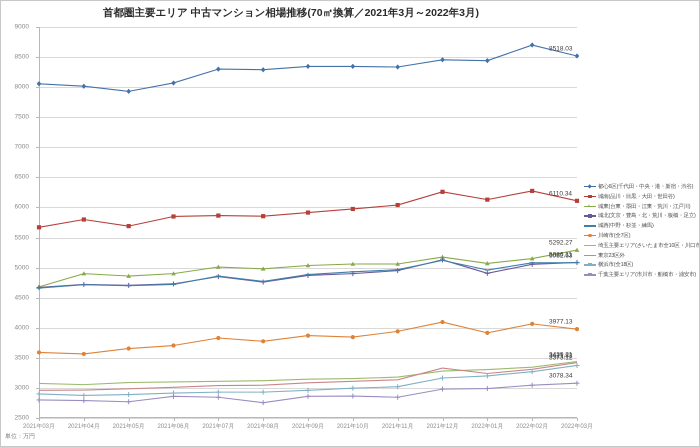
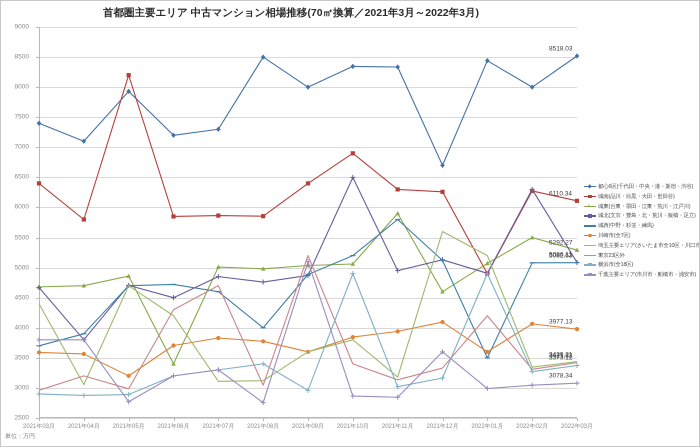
都心6区(千代田・中央・港・新宿・渋谷)/2021年03月: 8100 -> 7400
城南(品川・目黒・大田・世田谷)/2021年03月: 5700 -> 6400
城西(中野・杉並・練馬)/2021年03月: 4700 -> 3700
埼玉主要エリア(さいたま市全10区・川口市)/2021年03月: 3100 -> 4400
千葉主要エリア(市川市・船橋市・浦安市)/2021年03月: 2800 -> 3800
都心6区(千代田・中央・港・新宿・渋谷)/2021年04月: 8000 -> 7100
城東(台東・墨田・江東・荒川・江戸川)/2021年04月: 4900 -> 4700
城北(文京・豊島・北・荒川・板橋・足立)/2021年04月: 4700 -> 3800
城西(中野・杉並・練馬)/2021年04月: 4700 -> 3900
東京23区外/2021年04月: 3000 -> 3200
千葉主要エリア(市川市・船橋市・浦安市)/2021年04月: 2800 -> 3800
城南(品川・目黒・大田・世田谷)/2021年05月: 5700 -> 8200
川崎市(全7区)/2021年05月: 3700 -> 3200
埼玉主要エリア(さいたま市全10区・川口市)/2021年05月: 3100 -> 4700
都心6区(千代田・中央・港・新宿・渋谷)/2021年06月: 8100 -> 7200
城東(台東・墨田・江東・荒川・江戸川)/2021年06月: 4900 -> 3400
城北(文京・豊島・北・荒川・板橋・足立)/2021年06月: 4700 -> 4500
埼玉主要エリア(さいたま市全10区・川口市)/2021年06月: 3100 -> 4200
東京23区外/2021年06月: 3000 -> 4300
横浜市(全18区)/2021年06月: 2900 -> 3200
千葉主要エリア(市川市・船橋市・浦安市)/2021年06月: 2900 -> 3200
都心6区(千代田・中央・港・新宿・渋谷)/2021年07月: 8300 -> 7300
城西(中野・杉並・練馬)/2021年07月: 4900 -> 4600
東京23区外/2021年07月: 3000 -> 4700
横浜市(全18区)/2021年07月: 2900 -> 3300
千葉主要エリア(市川市・船橋市・浦安市)/2021年07月: 2800 -> 3300
都心6区(千代田・中央・港・新宿・渋谷)/2021年08月: 8300 -> 8500
城西(中野・杉並・練馬)/2021年08月: 4800 -> 4000
横浜市(全18区)/2021年08月: 2900 -> 3400
都心6区(千代田・中央・港・新宿・渋谷)/2021年09月: 8300 -> 8000
城南(品川・目黒・大田・世田谷)/2021年09月: 5900 -> 6400
川崎市(全7区)/2021年09月: 3900 -> 3600
埼玉主要エリア(さいたま市全10区・川口市)/2021年09月: 3100 -> 3600
東京23区外/2021年09月: 3100 -> 5200
千葉主要エリア(市川市・船橋市・浦安市)/2021年09月: 2900 -> 5100
城南(品川・目黒・大田・世田谷)/2021年10月: 6000 -> 6900
城北(文京・豊島・北・荒川・板橋・足立)/2021年10月: 4900 -> 6500
城西(中野・杉並・練馬)/2021年10月: 4900 -> 5200
埼玉主要エリア(さいたま市全10区・川口市)/2021年10月: 3200 -> 3800
東京23区外/2021年10月: 3100 -> 3400
横浜市(全18区)/2021年10月: 3000 -> 4900
城南(品川・目黒・大田・世田谷)/2021年11月: 6000 -> 6300
城東(台東・墨田・江東・荒川・江戸川)/2021年11月: 5100 -> 5900
城西(中野・杉並・練馬)/2021年11月: 5000 -> 5800
都心6区(千代田・中央・港・新宿・渋谷)/2021年12月: 8500 -> 6700
城東(台東・墨田・江東・荒川・江戸川)/2021年12月: 5200 -> 4600
埼玉主要エリア(さいたま市全10区・川口市)/2021年12月: 3300 -> 5600
千葉主要エリア(市川市・船橋市・浦安市)/2021年12月: 3000 -> 3600
城南(品川・目黒・大田・世田谷)/2022年01月: 6100 -> 4900
城西(中野・杉並・練馬)/2022年01月: 5000 -> 3500
川崎市(全7区)/2022年01月: 3900 -> 3600
埼玉主要エリア(さいたま市全10区・川口市)/2022年01月: 3300 -> 5200
東京23区外/2022年01月: 3200 -> 4200
横浜市(全18区)/2022年01月: 3200 -> 4900
都心6区(千代田・中央・港・新宿・渋谷)/2022年02月: 8700 -> 8000
城東(台東・墨田・江東・荒川・江戸川)/2022年02月: 5200 -> 5500
城北(文京・豊島・北・荒川・板橋・足立)/2022年02月: 5100 -> 6300
